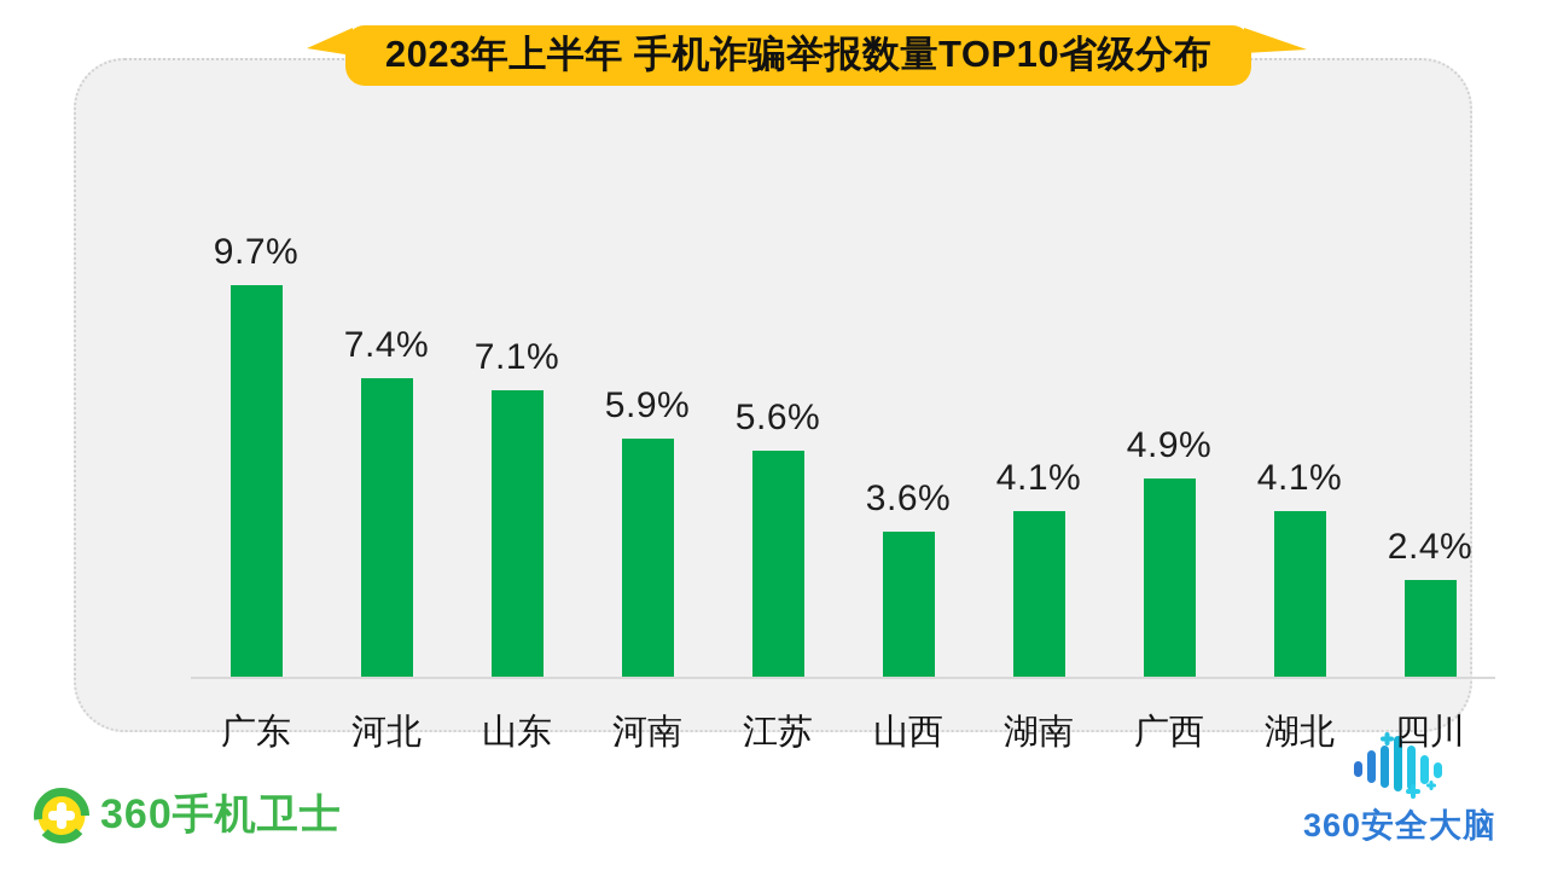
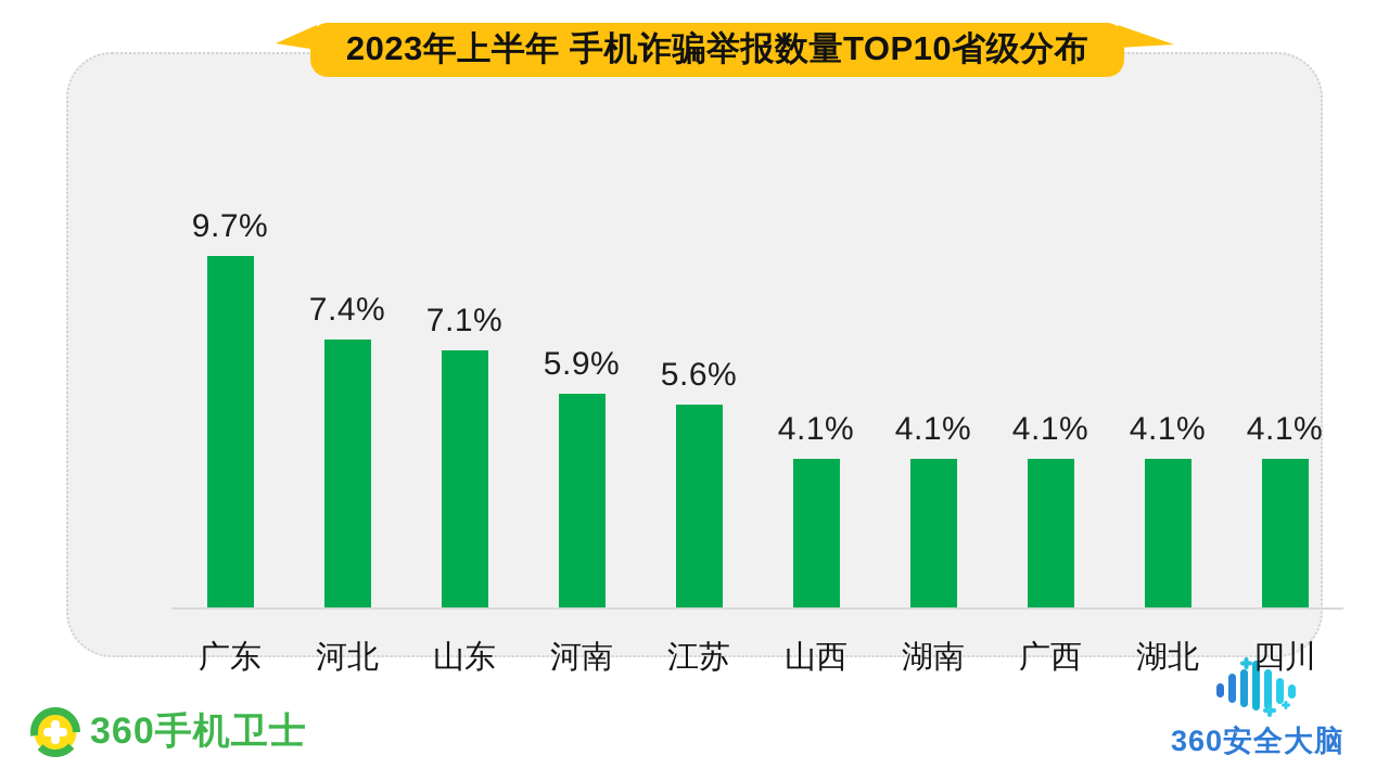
山西: 3.6% -> 4.1%
广西: 4.9% -> 4.1%
四川: 2.4% -> 4.1%
